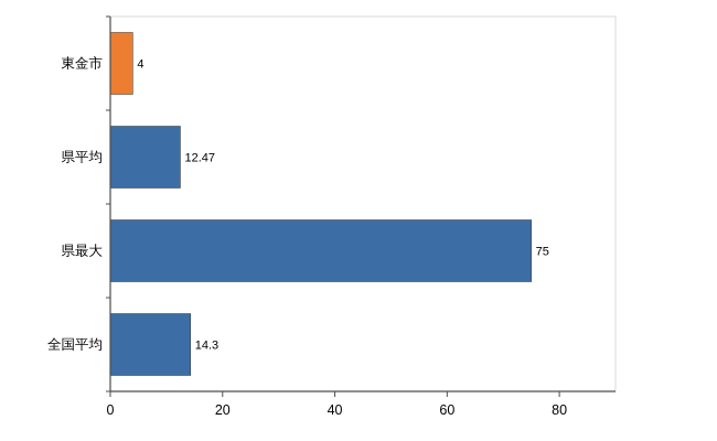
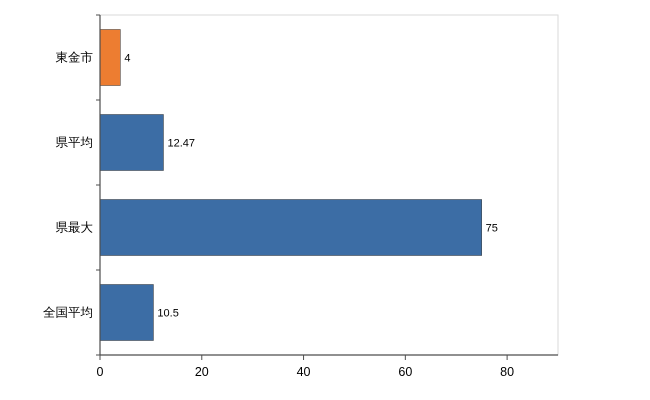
全国平均: 14.3 -> 10.5
